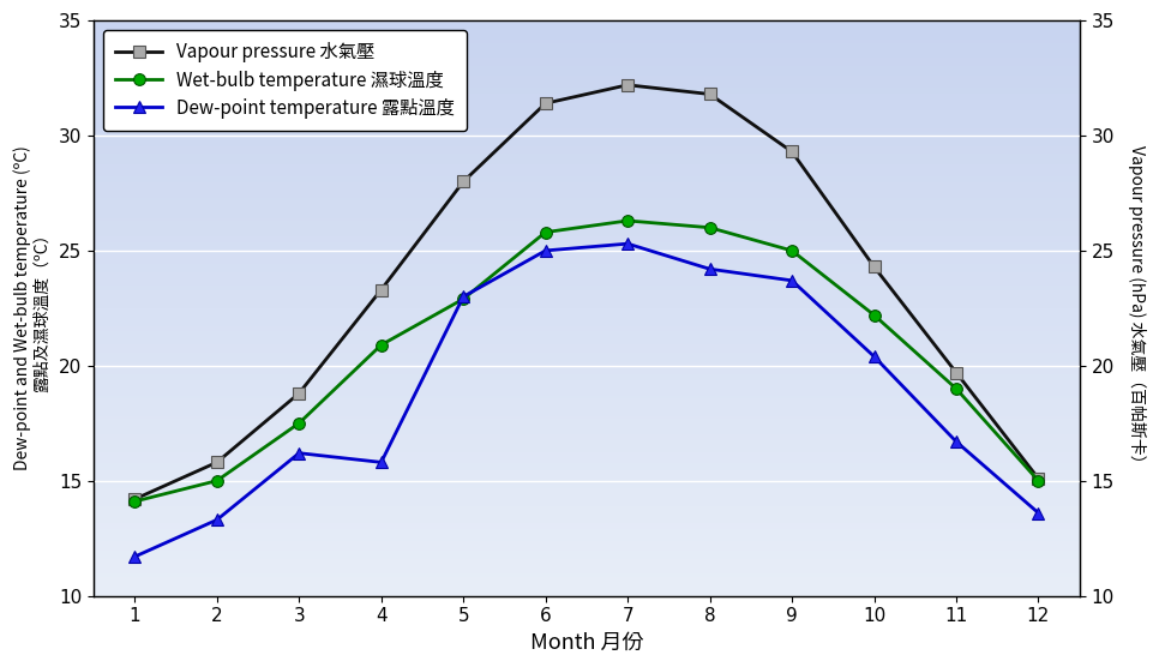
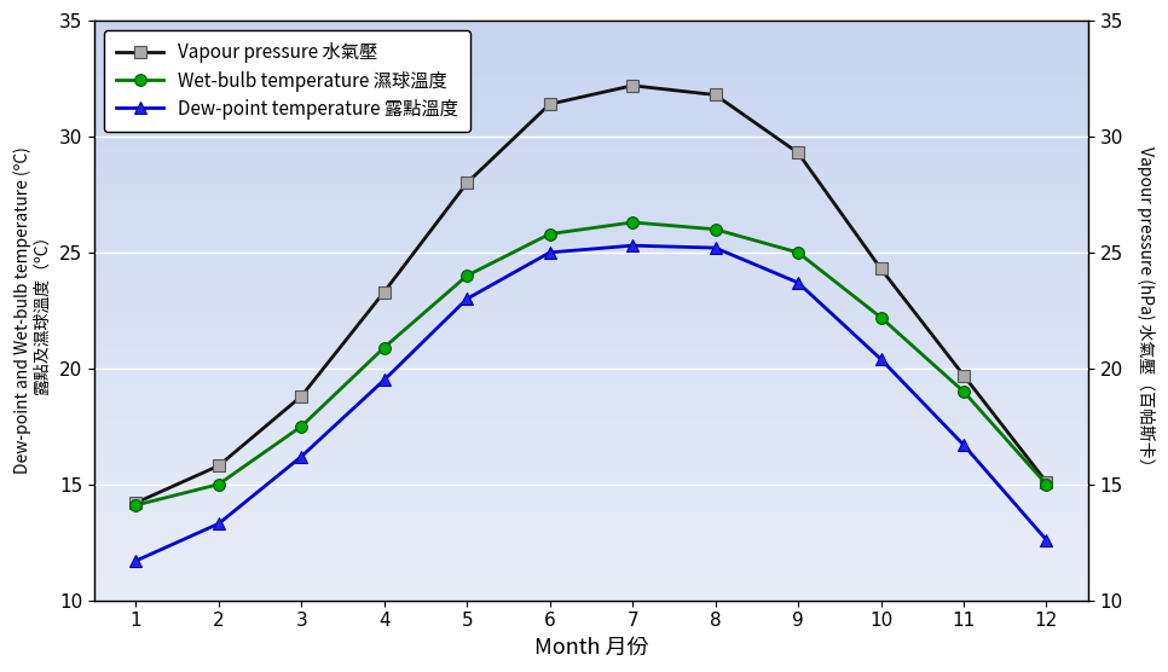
Dew-point temperature 露點溫度/4: 15.8 -> 19.5
Wet-bulb temperature 濕球溫度/5: 22.9 -> 24.0
Dew-point temperature 露點溫度/8: 24.2 -> 25.2
Dew-point temperature 露點溫度/12: 13.6 -> 12.6
